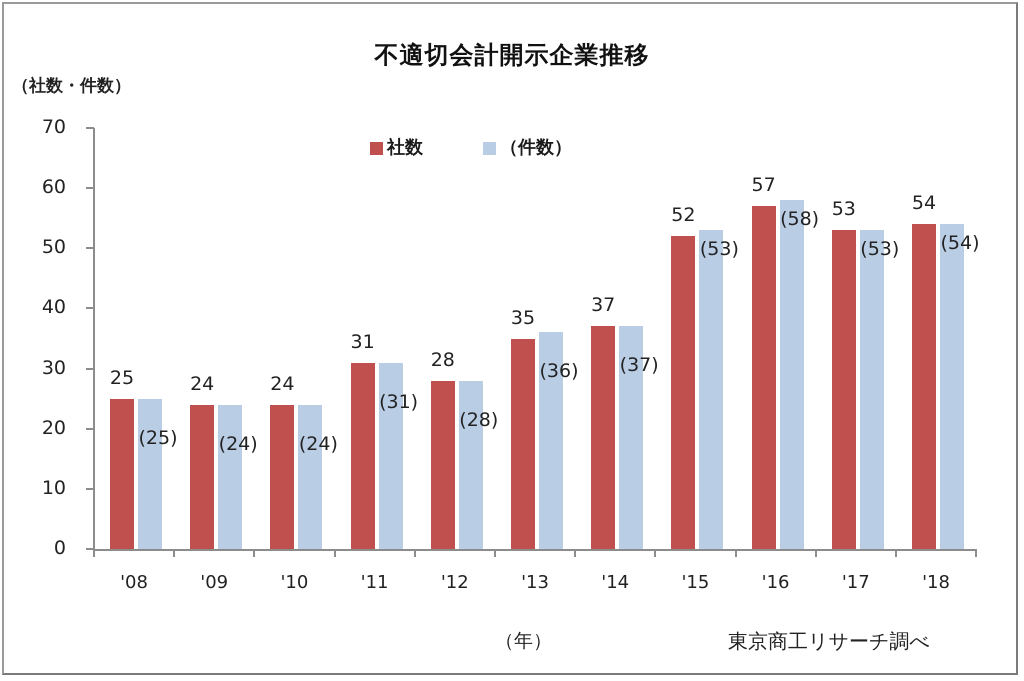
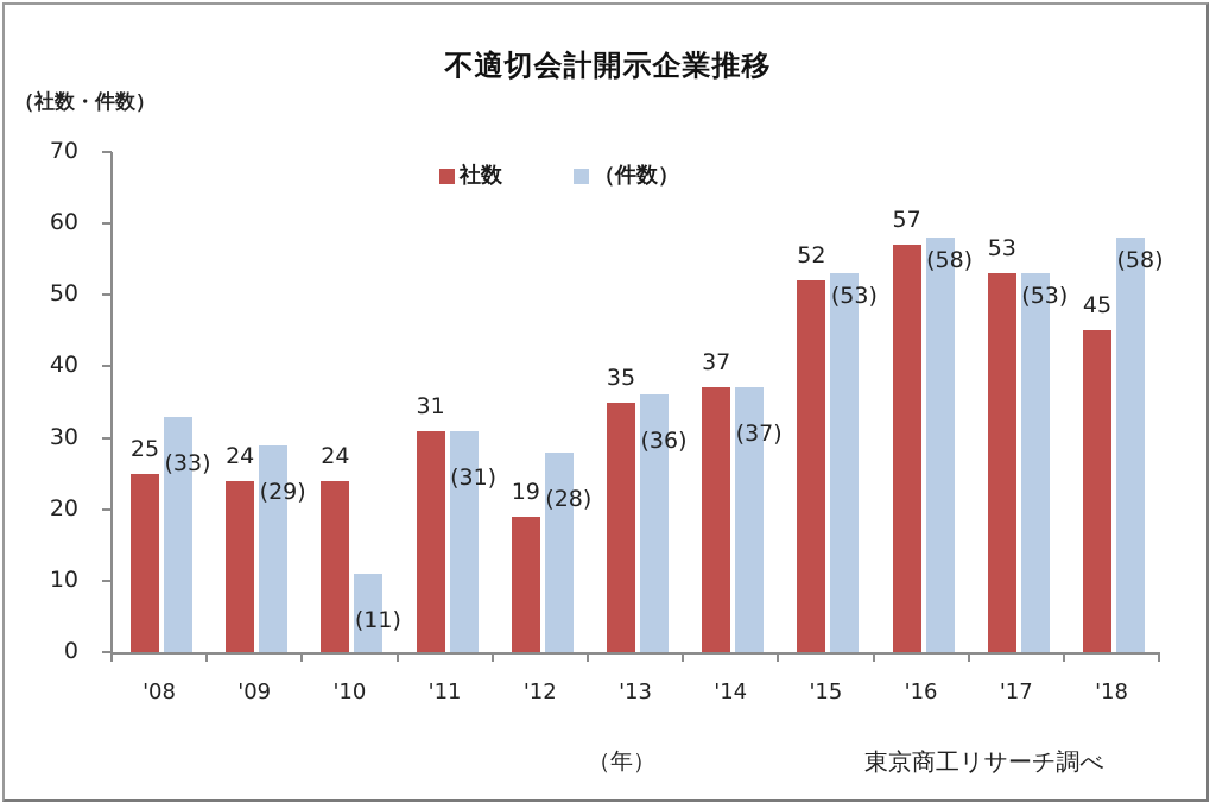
（件数）/'08: 25 -> 33
（件数）/'09: 24 -> 29
（件数）/'10: 24 -> 11
社数/'12: 28 -> 19
社数/'18: 54 -> 45
（件数）/'18: 54 -> 58
